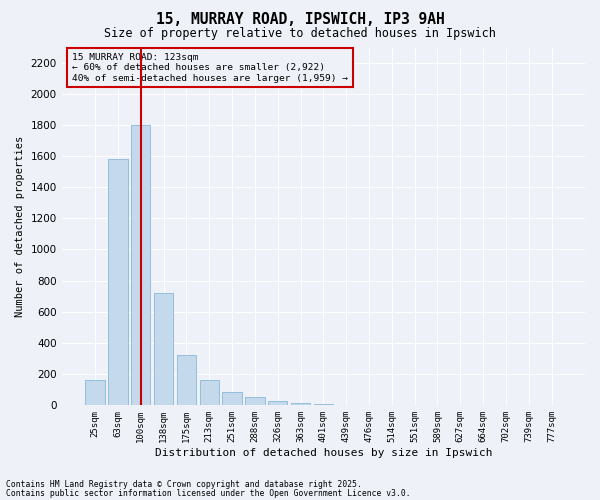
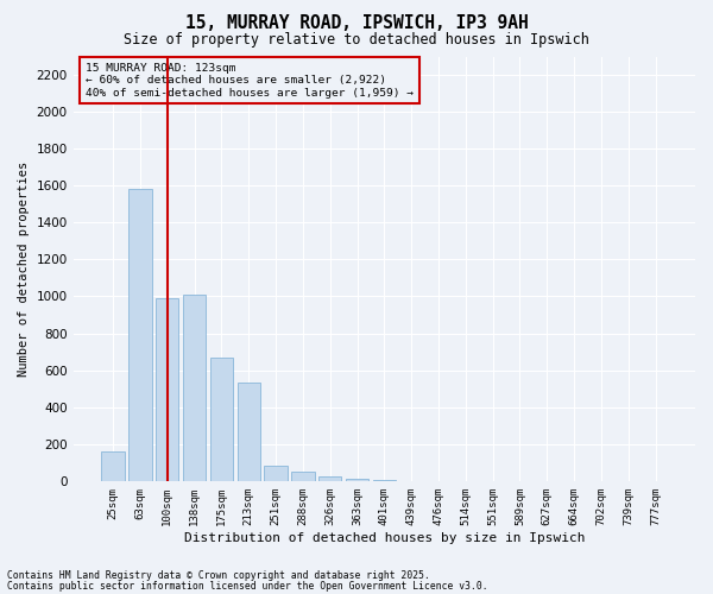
100sqm: 1800 -> 990
138sqm: 720 -> 1010
175sqm: 320 -> 670
213sqm: 160 -> 530
